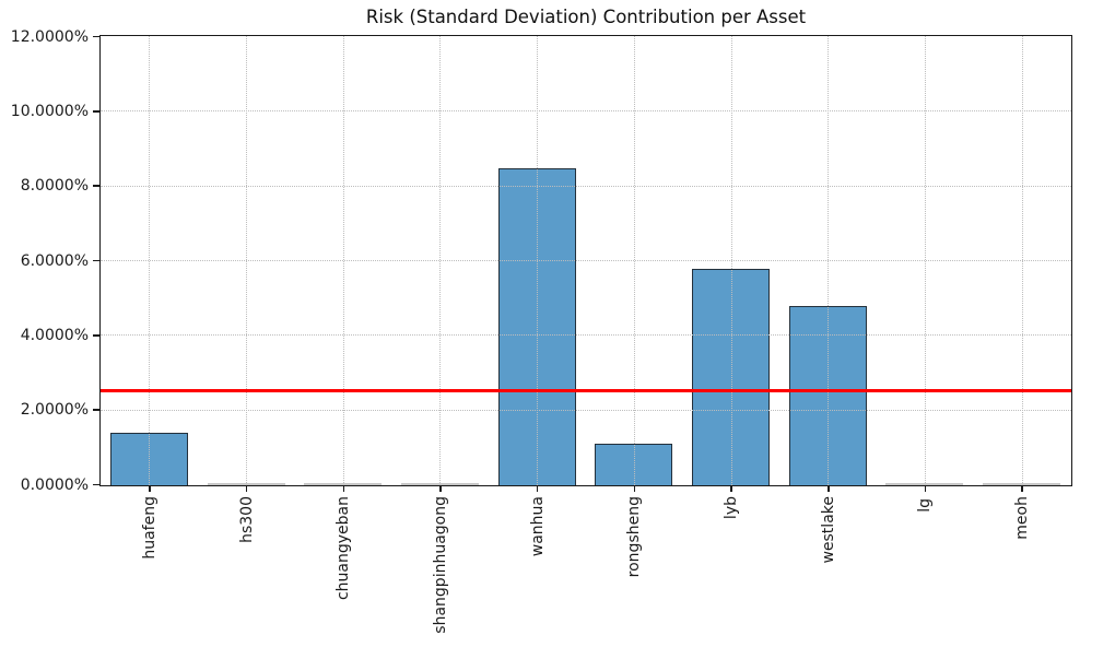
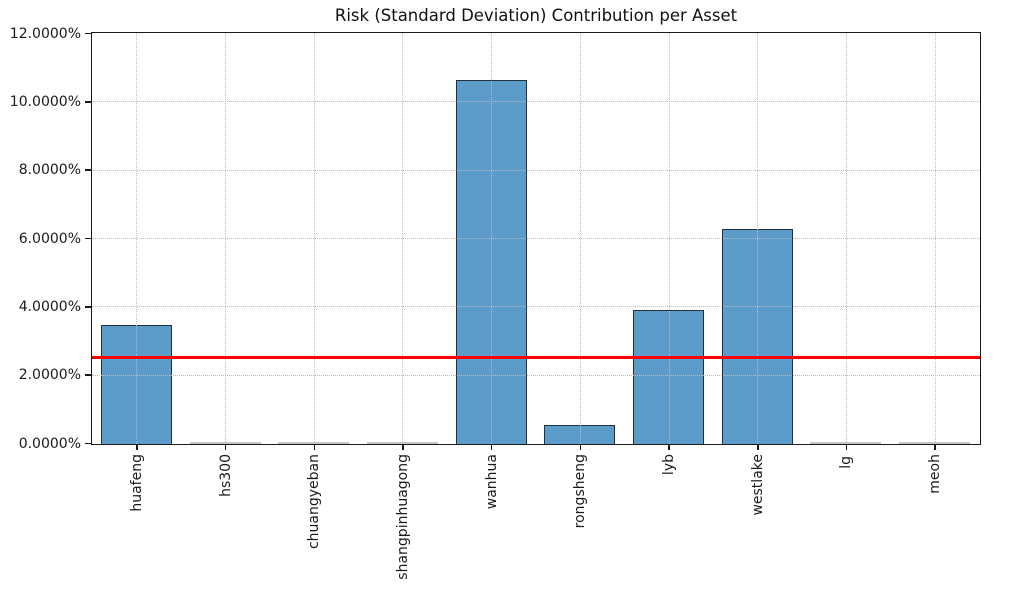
huafeng: 1.4% -> 3.5%
wanhua: 8.5% -> 10.7%
rongsheng: 1.1% -> 0.6%
lyb: 5.8% -> 3.9%
westlake: 4.8% -> 6.3%
